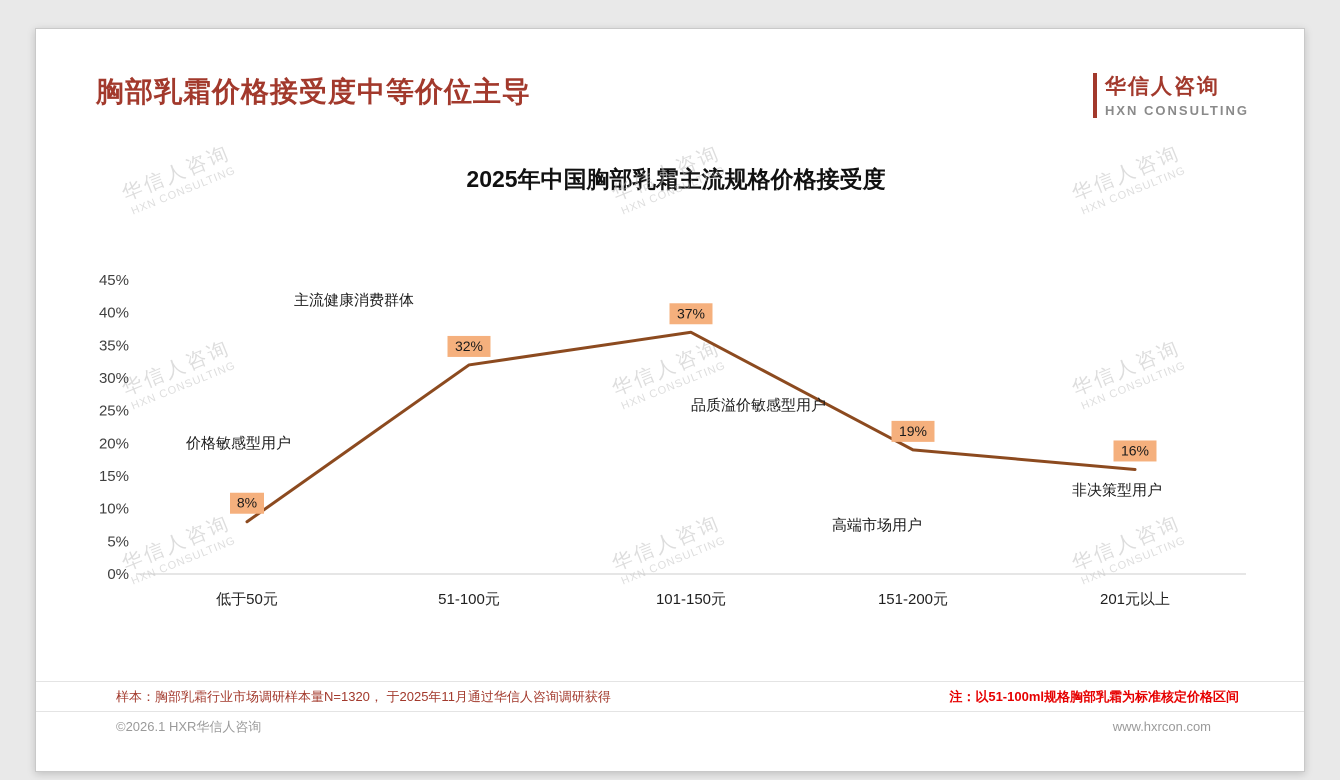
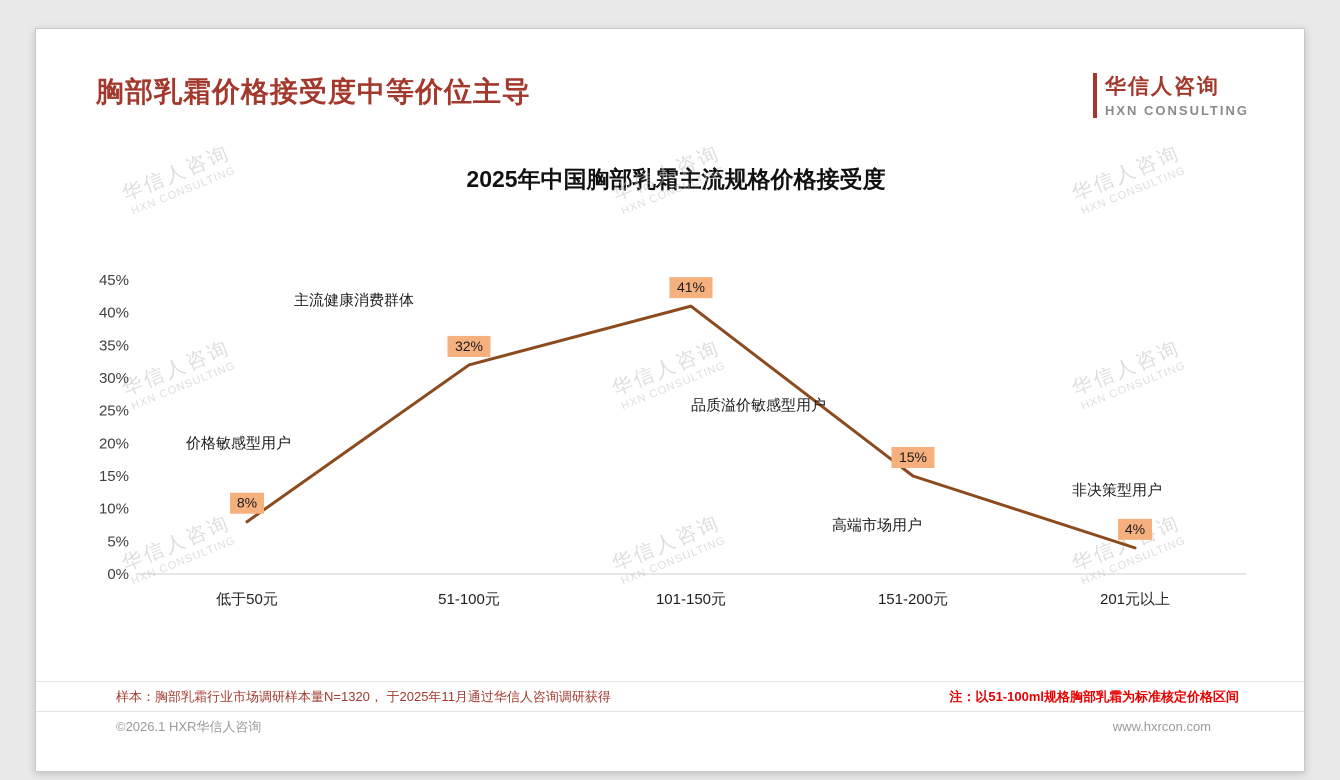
101-150元: 37% -> 41%
151-200元: 19% -> 15%
201元以上: 16% -> 4%
